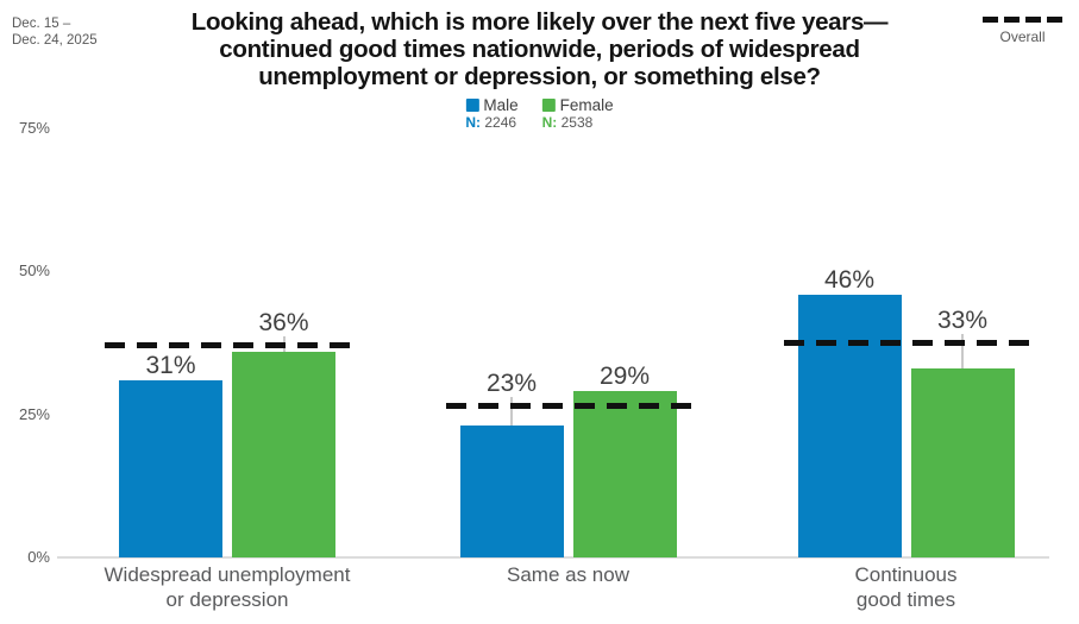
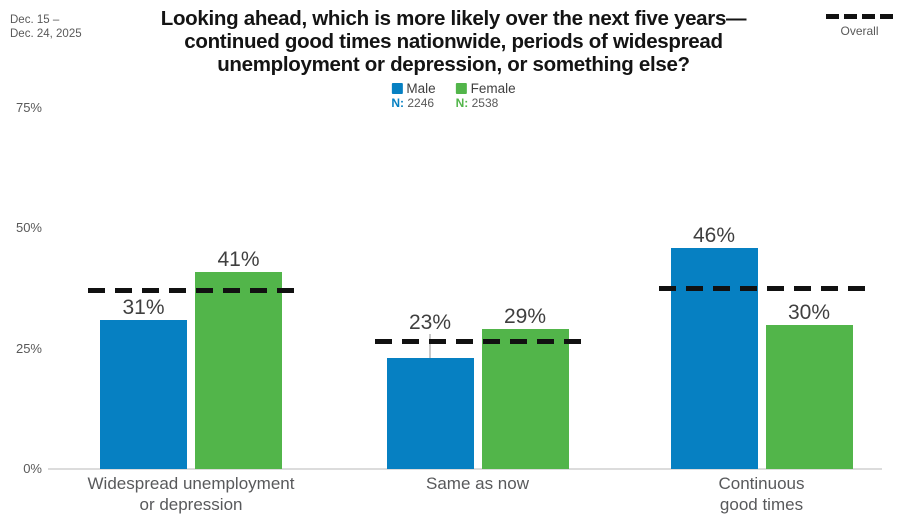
Female/Widespread unemployment or depression: 36% -> 41%
Female/Continuous good times: 33% -> 30%
